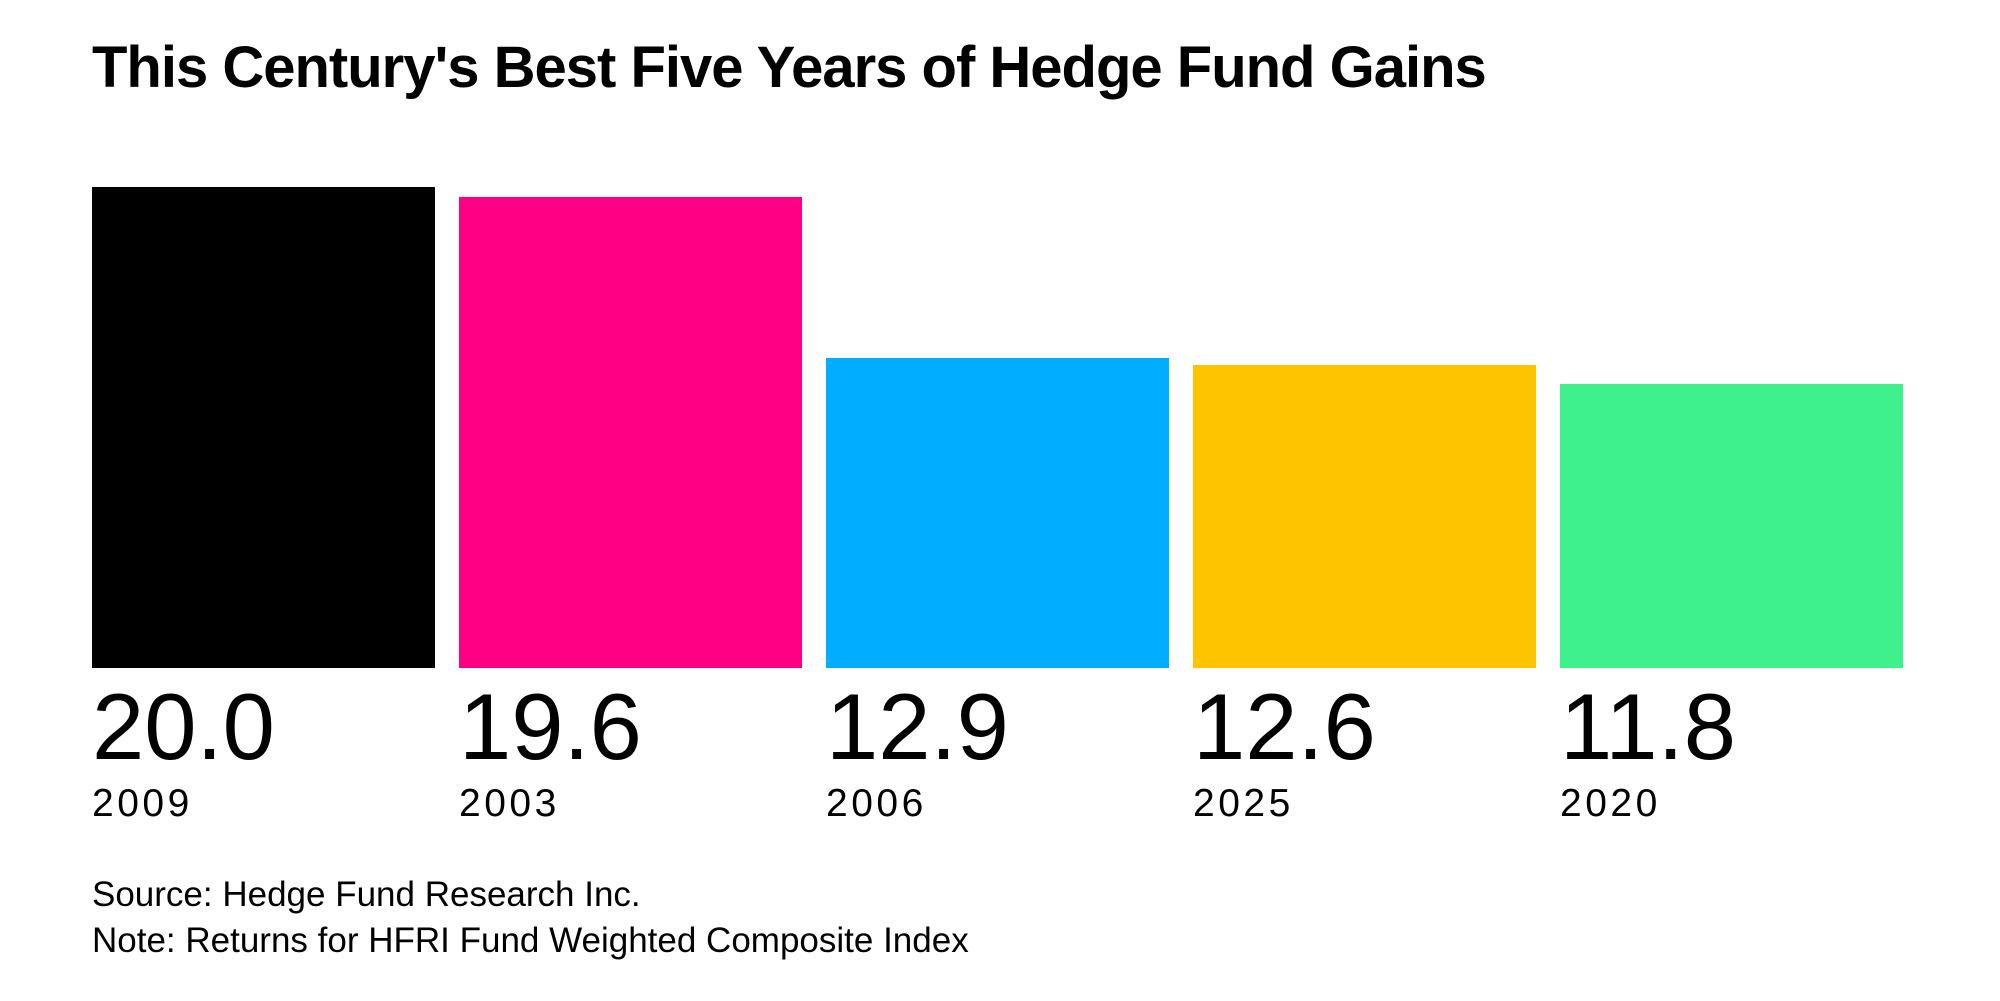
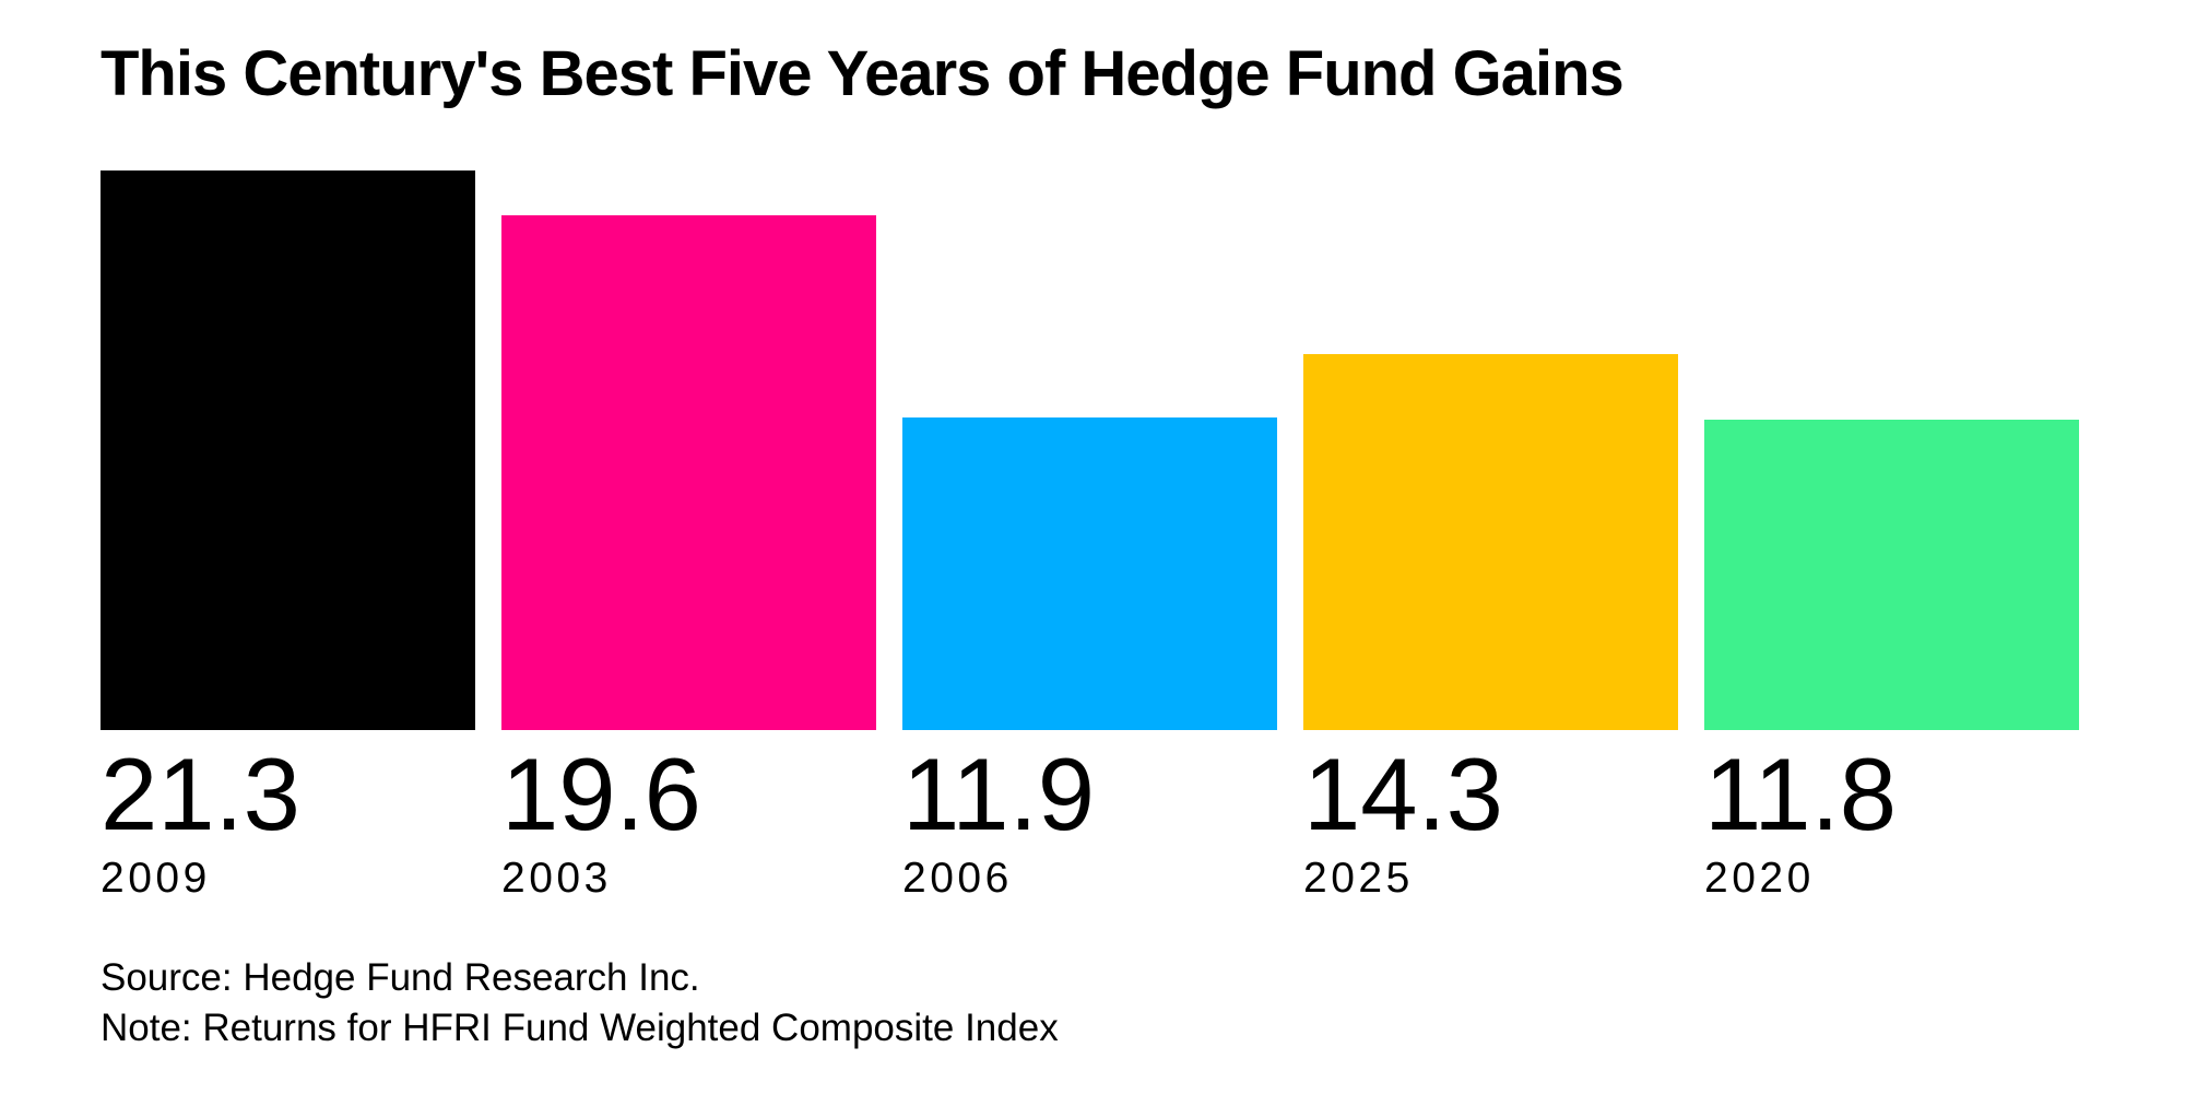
2009: 20.0 -> 21.3
2006: 12.9 -> 11.9
2025: 12.6 -> 14.3
